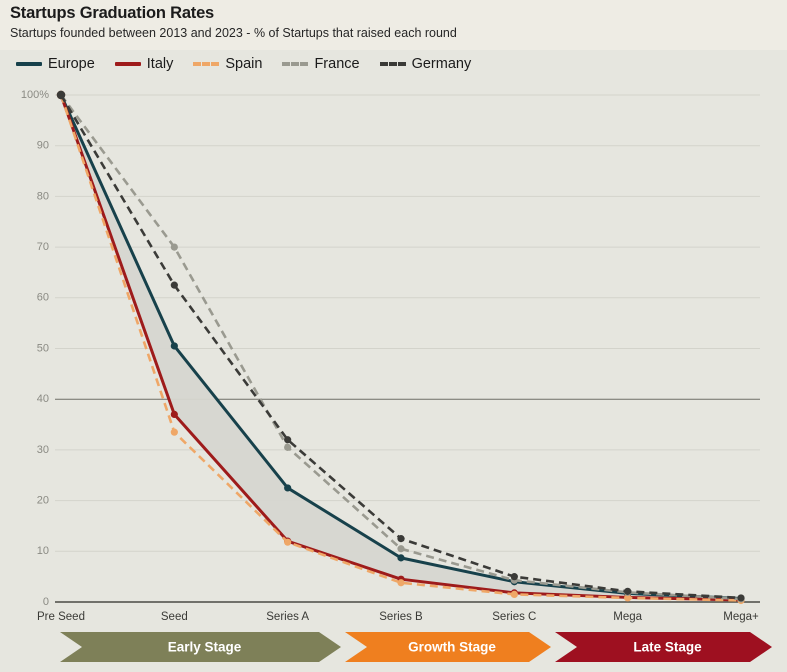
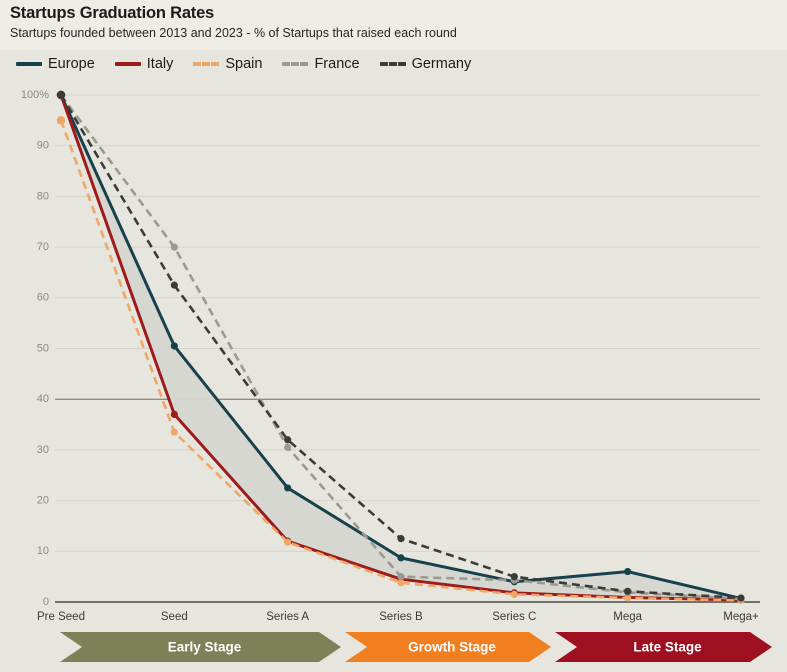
Spain/Pre Seed: 100% -> 95%
France/Series B: 10% -> 5%
Europe/Mega: 2% -> 6%
